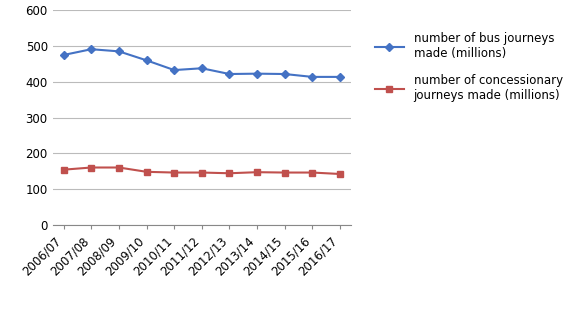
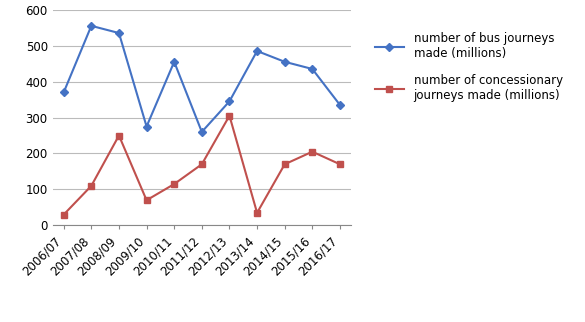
number of bus journeys made (millions)/2006/07: 474 -> 370
number of concessionary journeys made (millions)/2006/07: 155 -> 30
number of bus journeys made (millions)/2007/08: 490 -> 555
number of concessionary journeys made (millions)/2007/08: 161 -> 110
number of bus journeys made (millions)/2008/09: 484 -> 535
number of concessionary journeys made (millions)/2008/09: 161 -> 250
number of bus journeys made (millions)/2009/10: 459 -> 275
number of concessionary journeys made (millions)/2009/10: 149 -> 70
number of bus journeys made (millions)/2010/11: 432 -> 455
number of concessionary journeys made (millions)/2010/11: 147 -> 115
number of bus journeys made (millions)/2011/12: 437 -> 260
number of concessionary journeys made (millions)/2011/12: 147 -> 170
number of bus journeys made (millions)/2012/13: 421 -> 345
number of concessionary journeys made (millions)/2012/13: 145 -> 305
number of bus journeys made (millions)/2013/14: 422 -> 485
number of concessionary journeys made (millions)/2013/14: 148 -> 35
number of bus journeys made (millions)/2014/15: 421 -> 455
number of concessionary journeys made (millions)/2014/15: 147 -> 170
number of bus journeys made (millions)/2015/16: 413 -> 435
number of concessionary journeys made (millions)/2015/16: 147 -> 205
number of bus journeys made (millions)/2016/17: 413 -> 335
number of concessionary journeys made (millions)/2016/17: 143 -> 170
